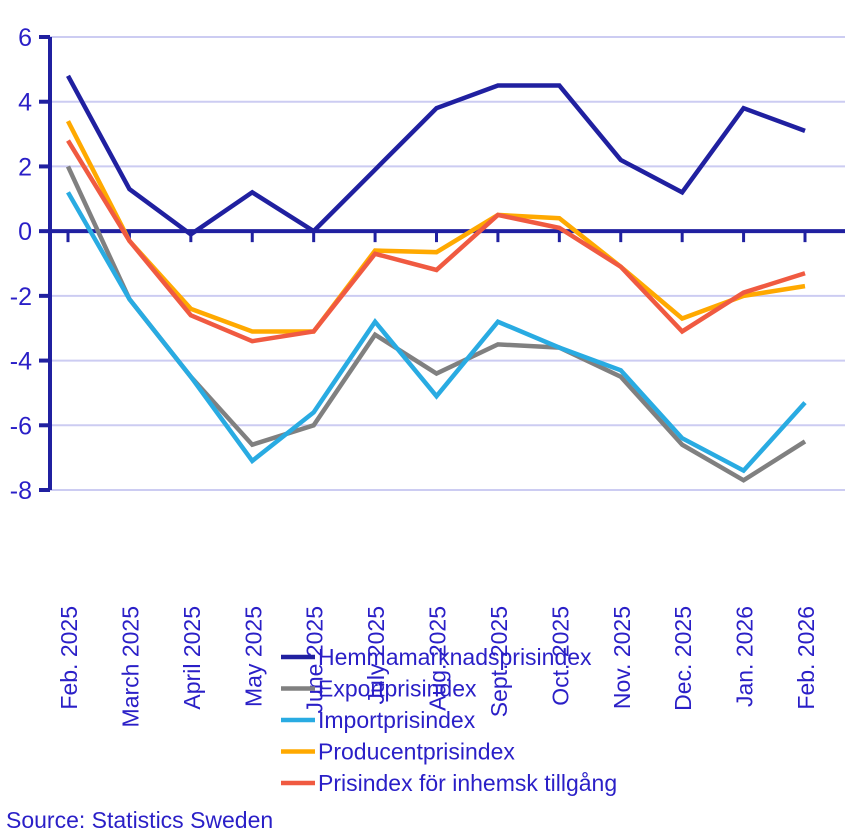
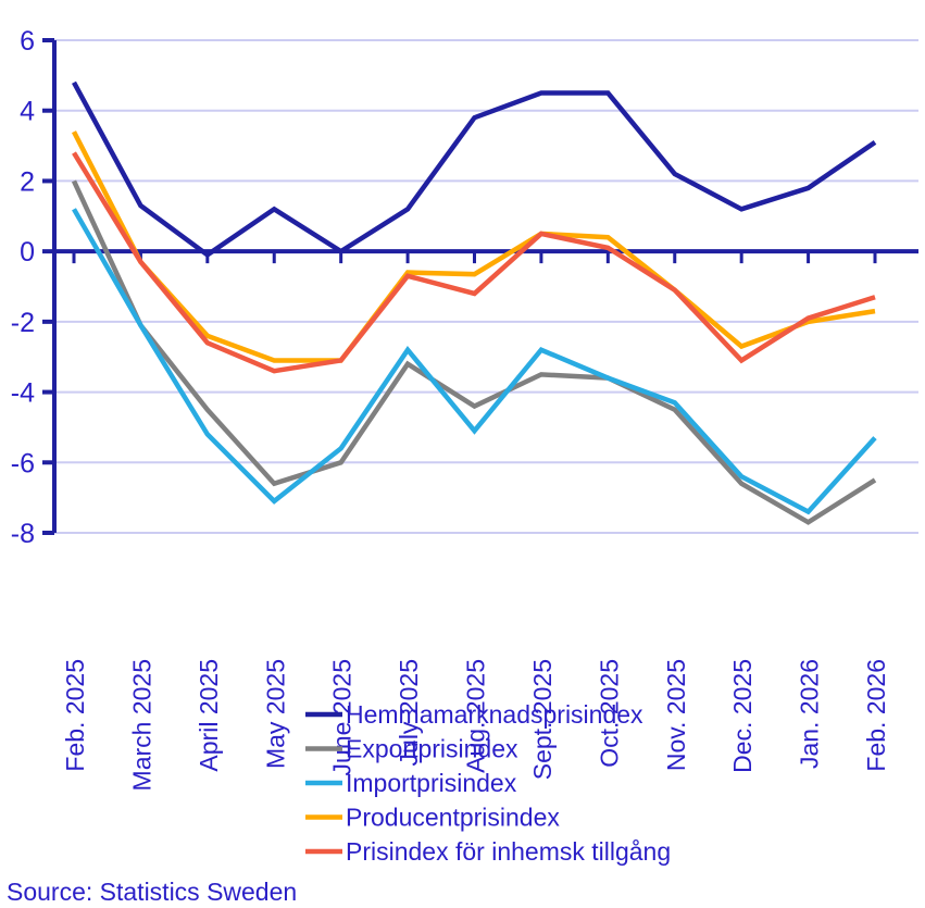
Importprisindex/April 2025: -4.5 -> -5.2
Hemmamarknadsprisindex/July 2025: 1.9 -> 1.2
Hemmamarknadsprisindex/Jan. 2026: 3.8 -> 1.8
